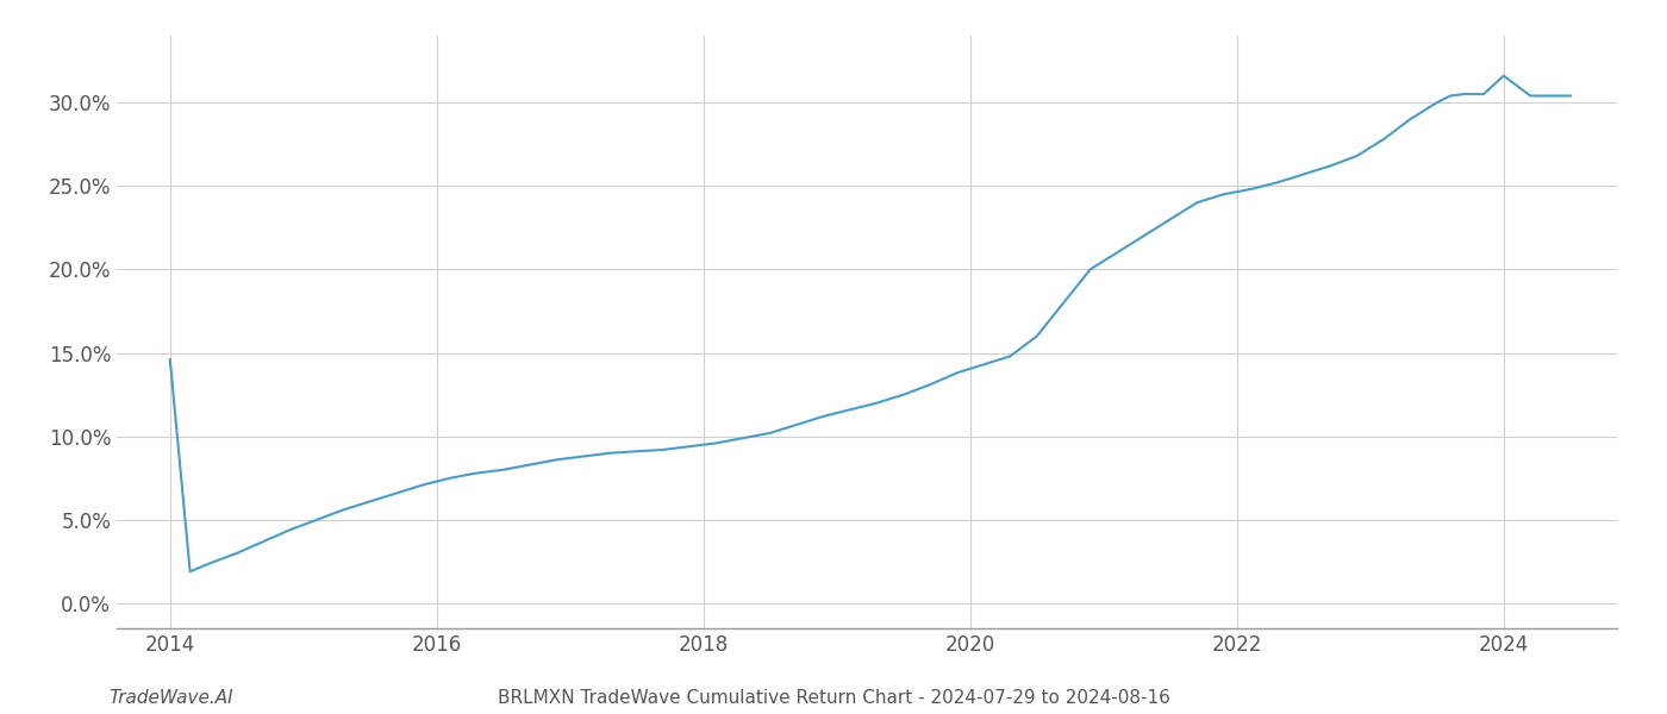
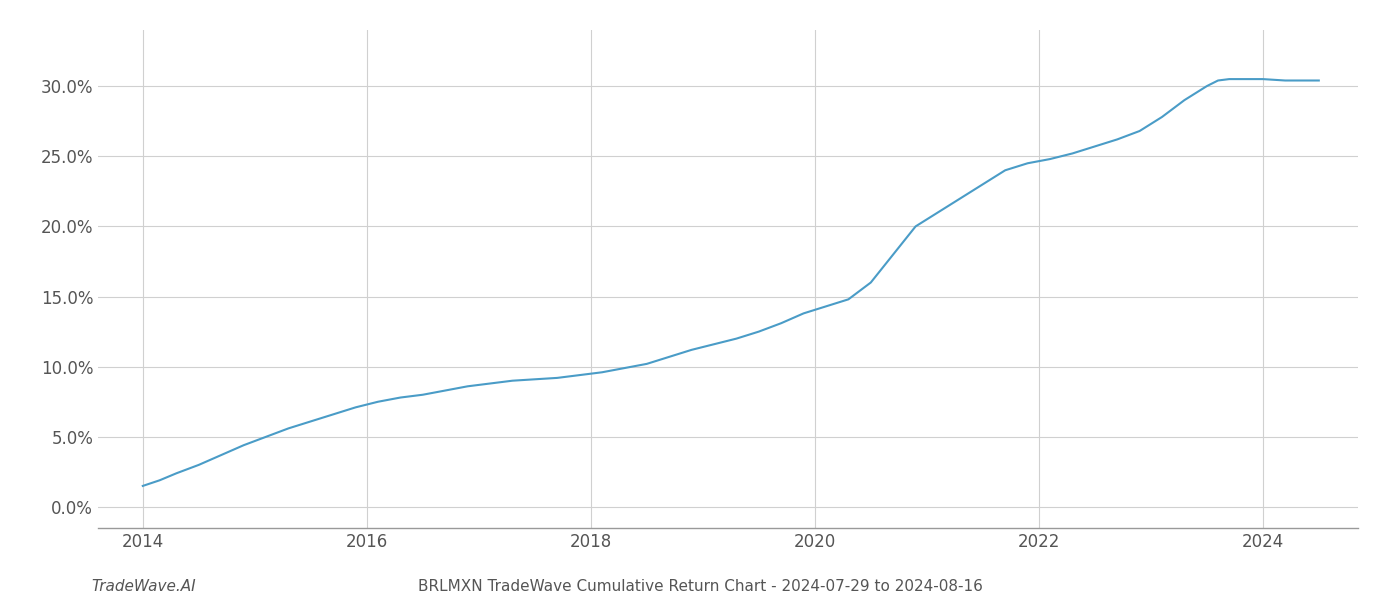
2014: 14.6% -> 1.5%
2024: 31.6% -> 30.5%
